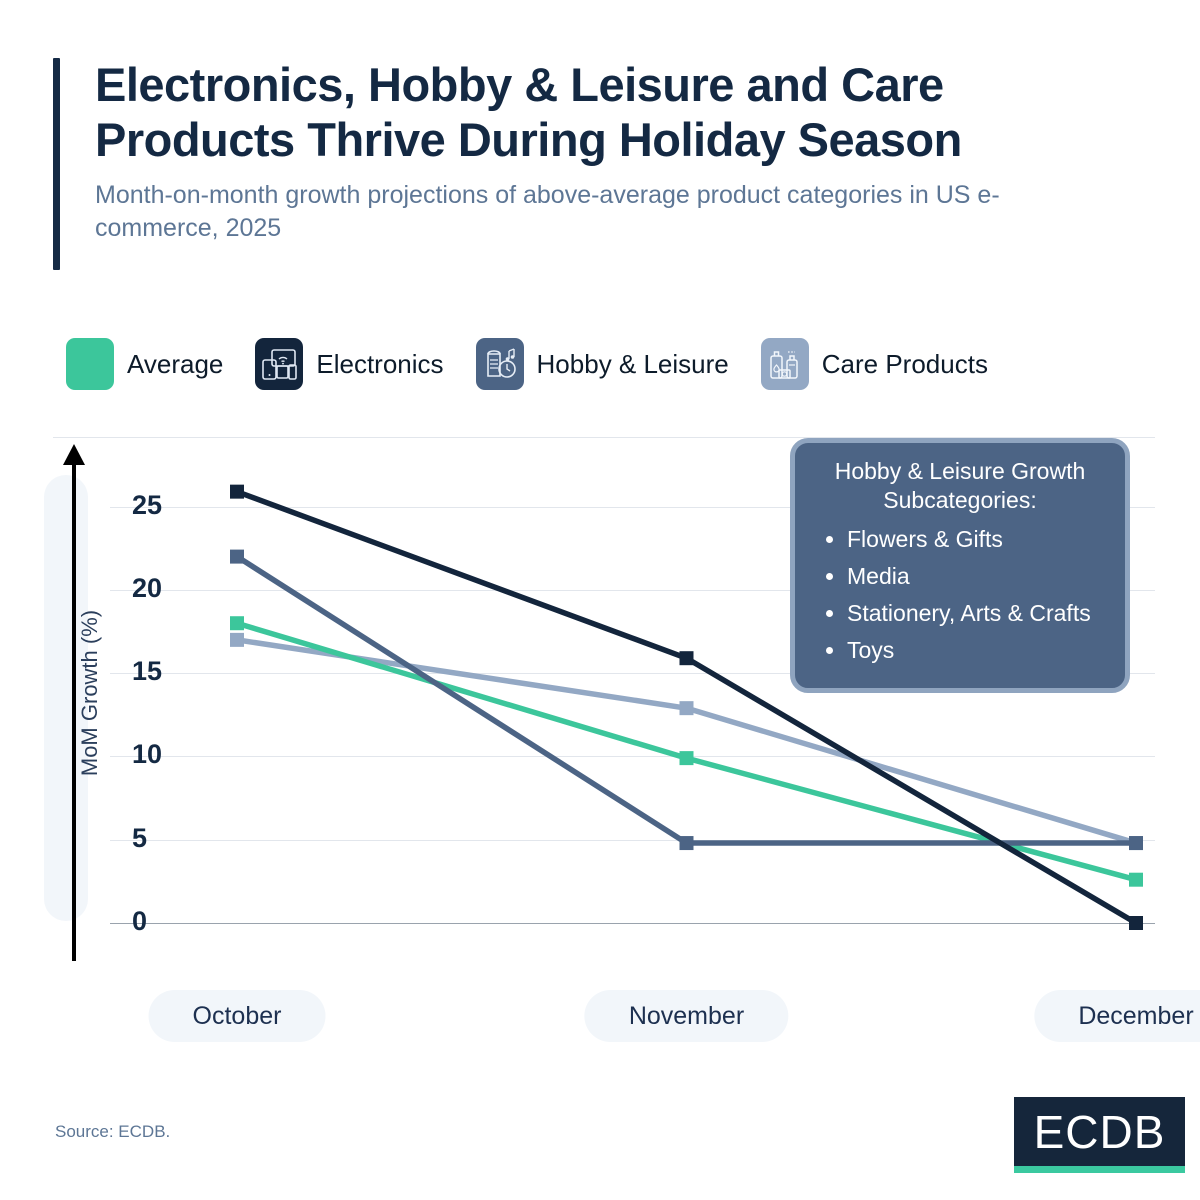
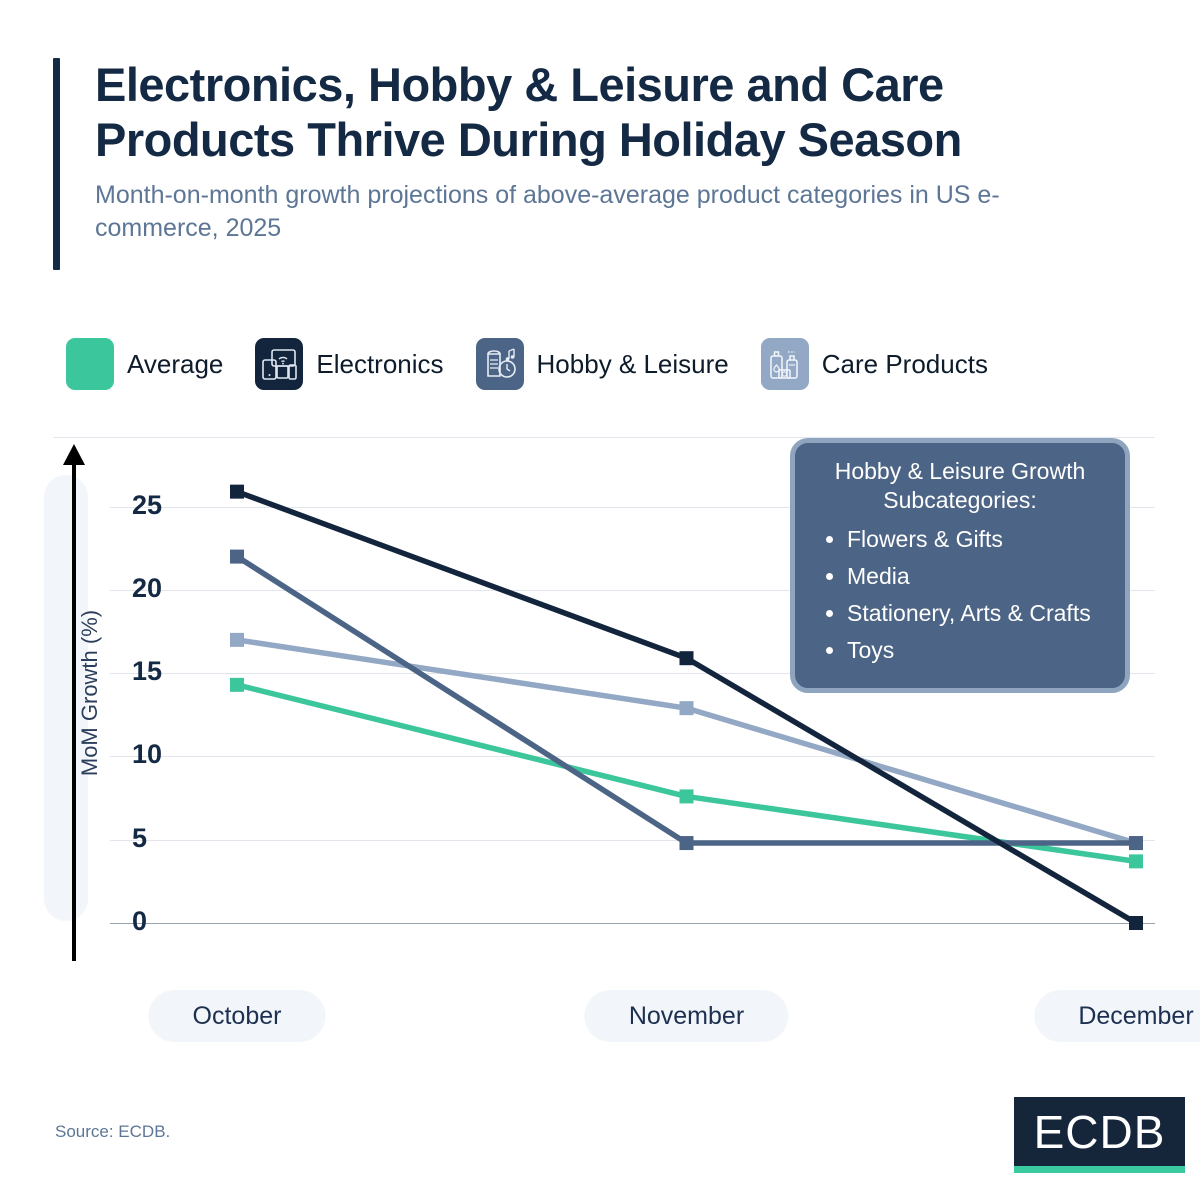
Average/October: 18.0 -> 14.3
Average/November: 9.9 -> 7.6
Average/December: 2.6 -> 3.7
